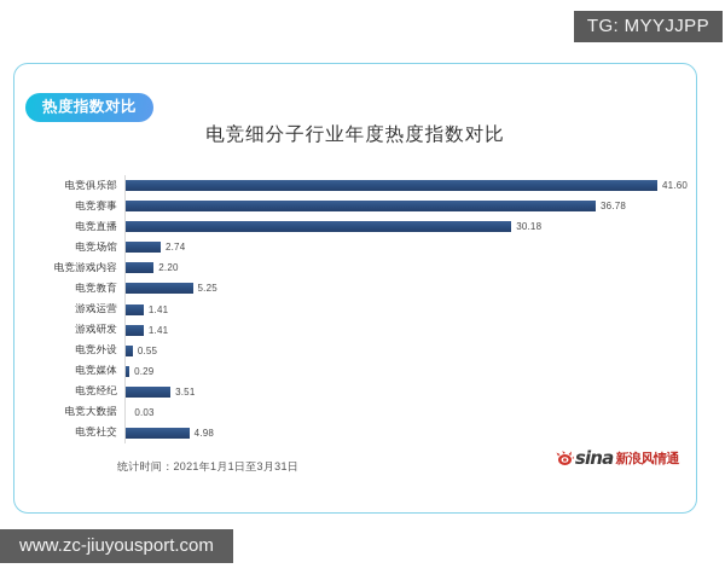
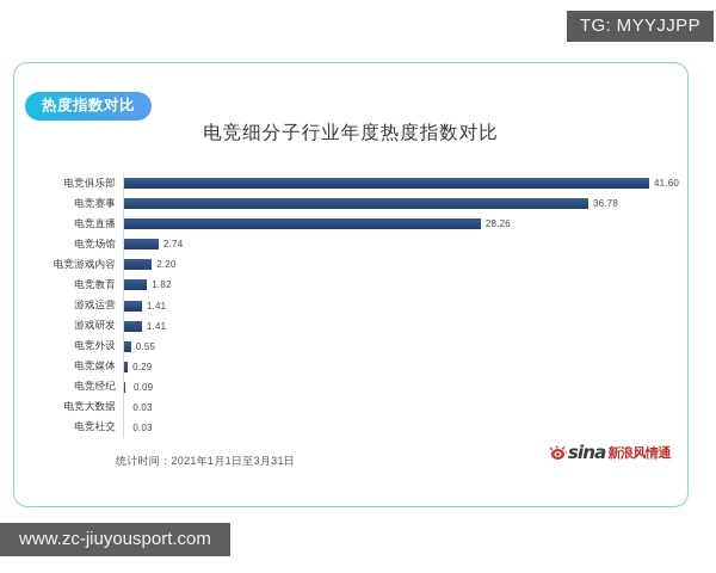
电竞直播: 30.18 -> 28.26
电竞教育: 5.25 -> 1.82
电竞经纪: 3.51 -> 0.09
电竞社交: 4.98 -> 0.03
